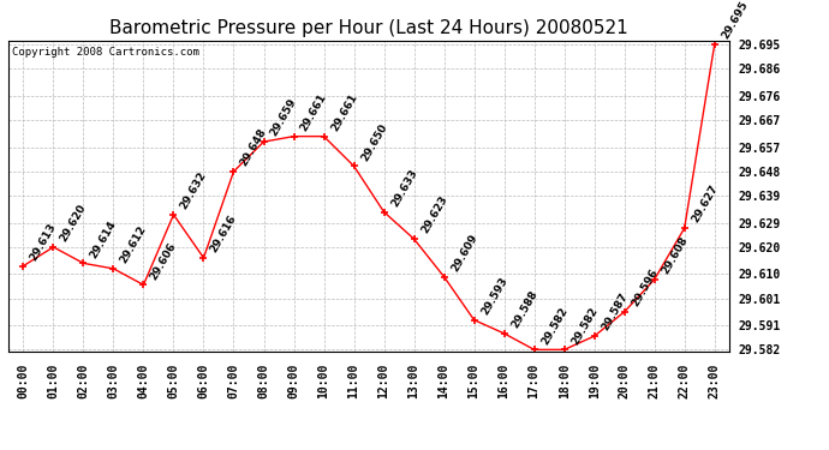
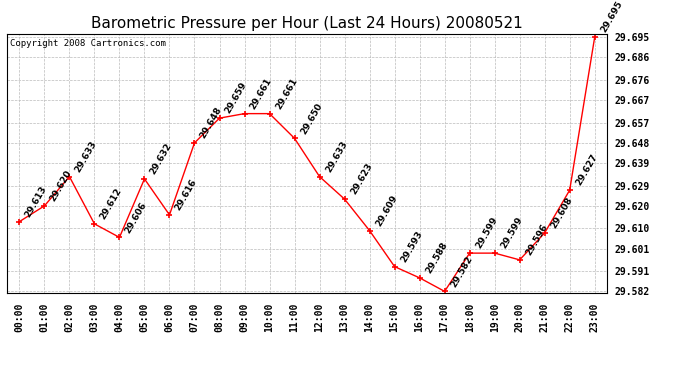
02:00: 29.614 -> 29.633
18:00: 29.582 -> 29.599
19:00: 29.587 -> 29.599
